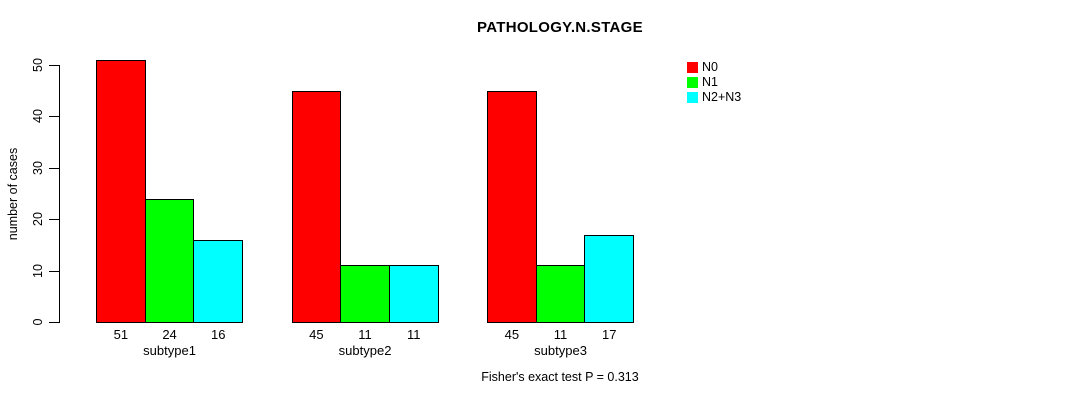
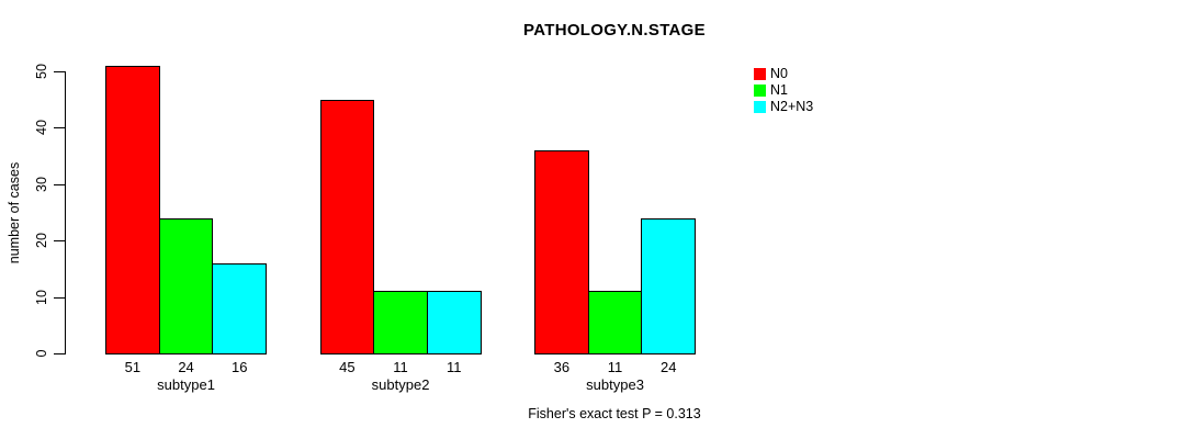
N0/subtype3: 45 -> 36
N2+N3/subtype3: 17 -> 24
